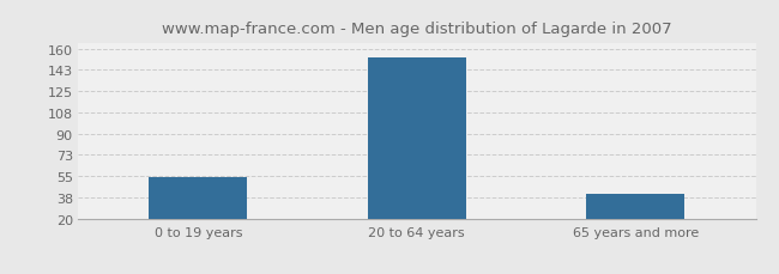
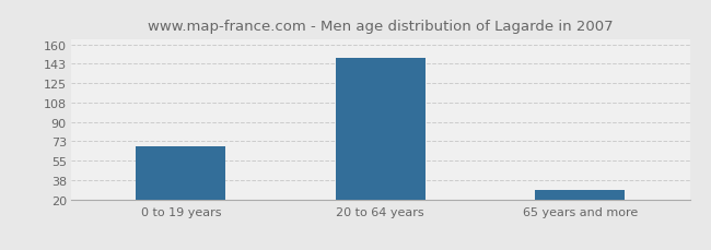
0 to 19 years: 54 -> 68
20 to 64 years: 153 -> 148
65 years and more: 41 -> 29
